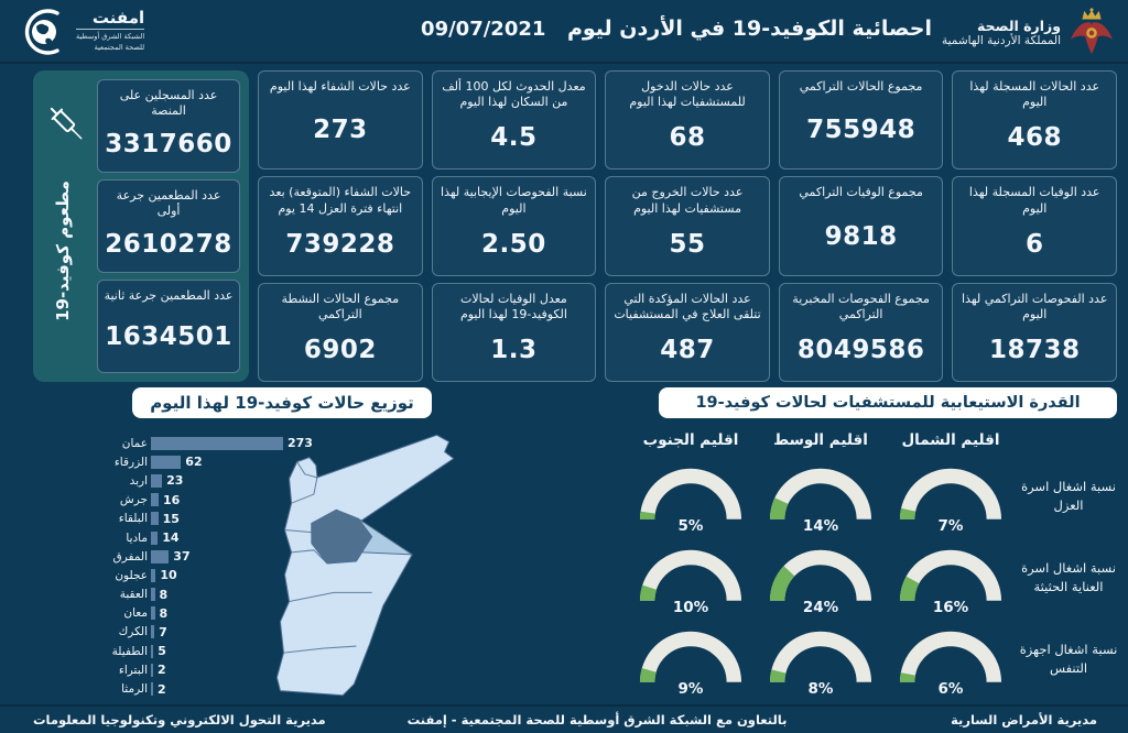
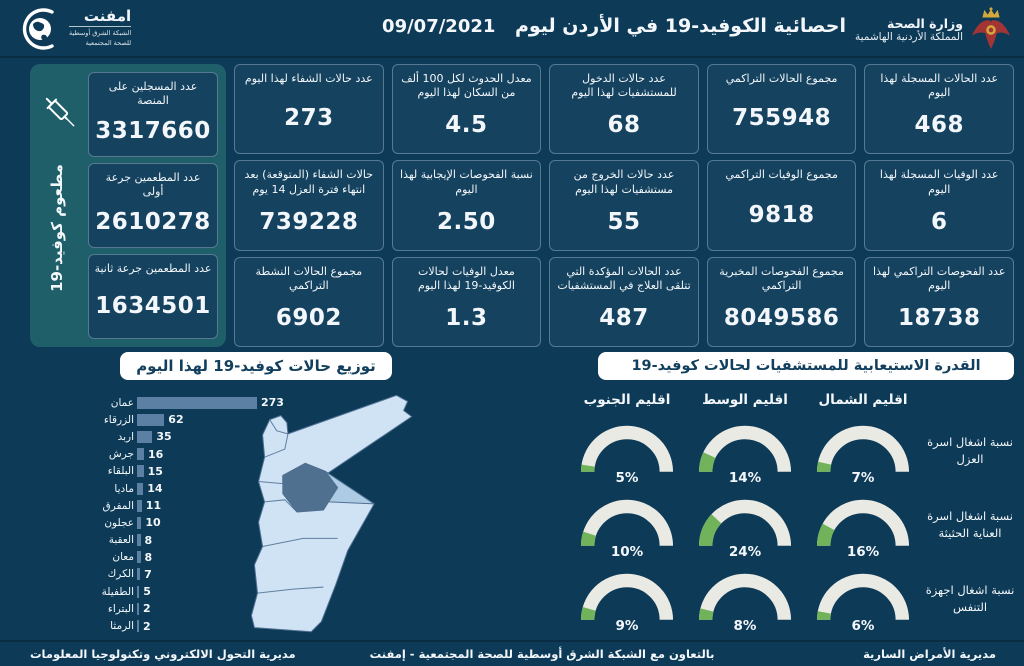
توزيع حالات كوفيد-19 لهذا اليوم/اربد: 23 -> 35
توزيع حالات كوفيد-19 لهذا اليوم/المفرق: 37 -> 11
